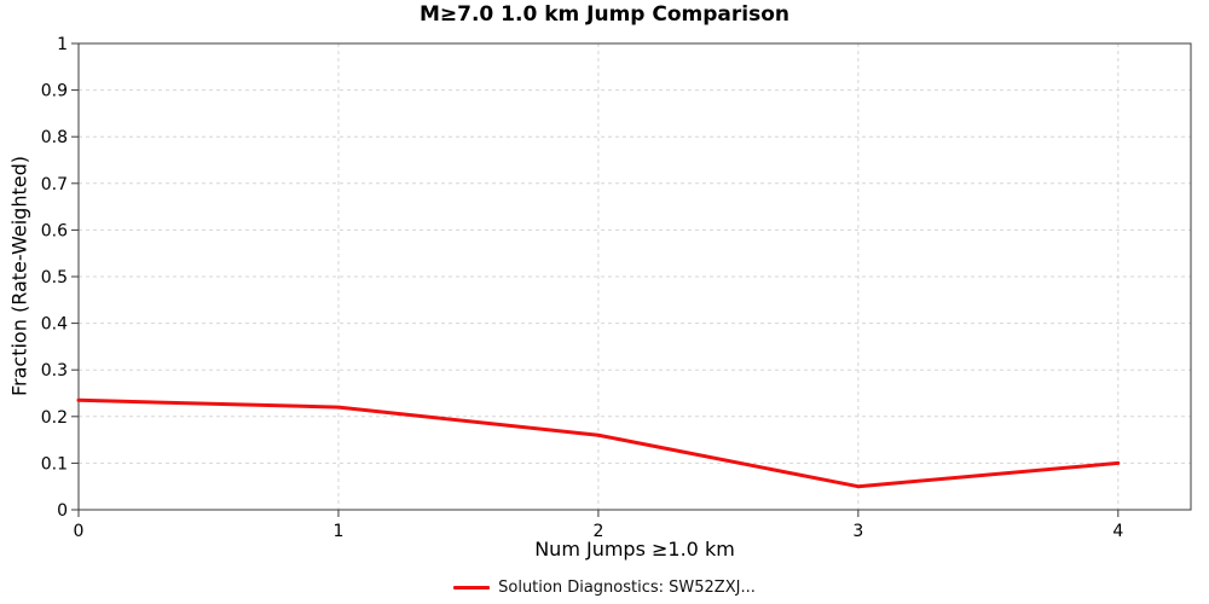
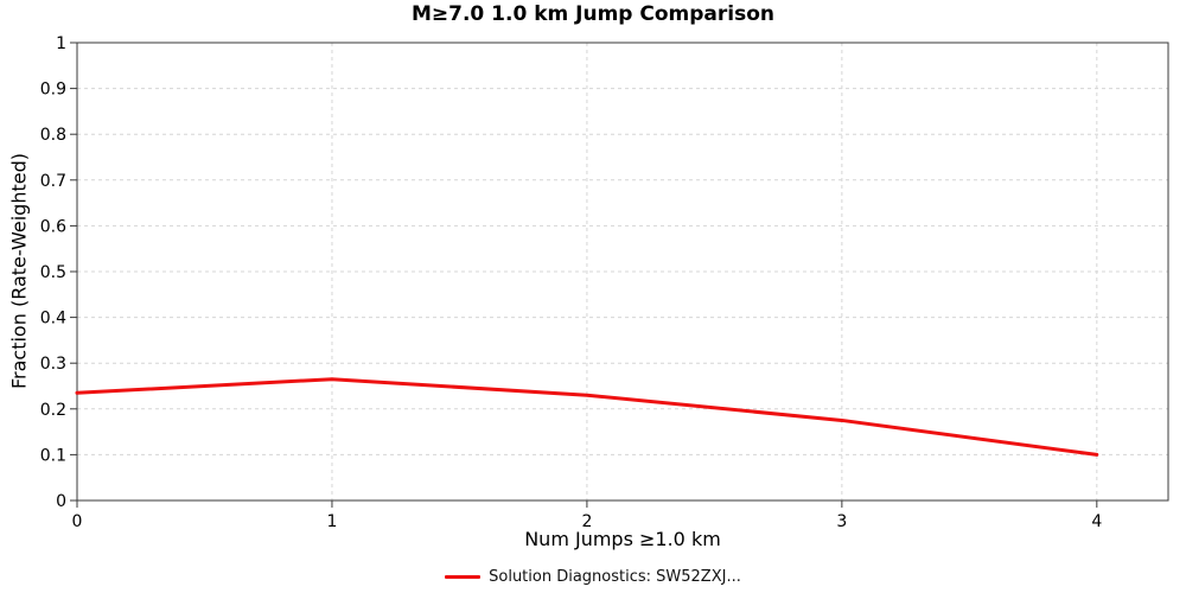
1: 0.22 -> 0.27
2: 0.16 -> 0.23
3: 0.05 -> 0.17
